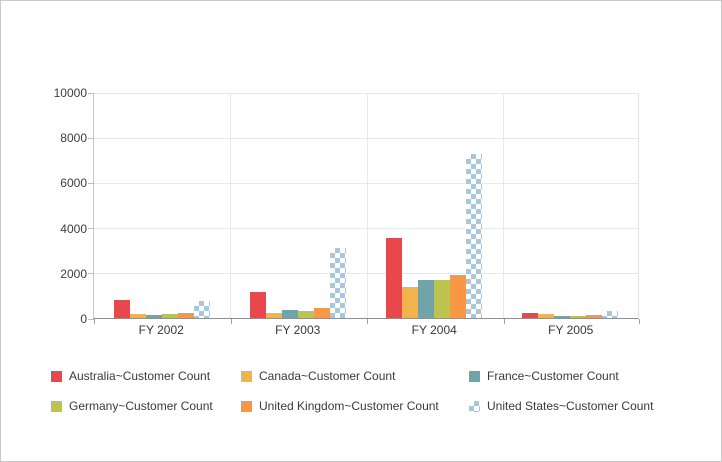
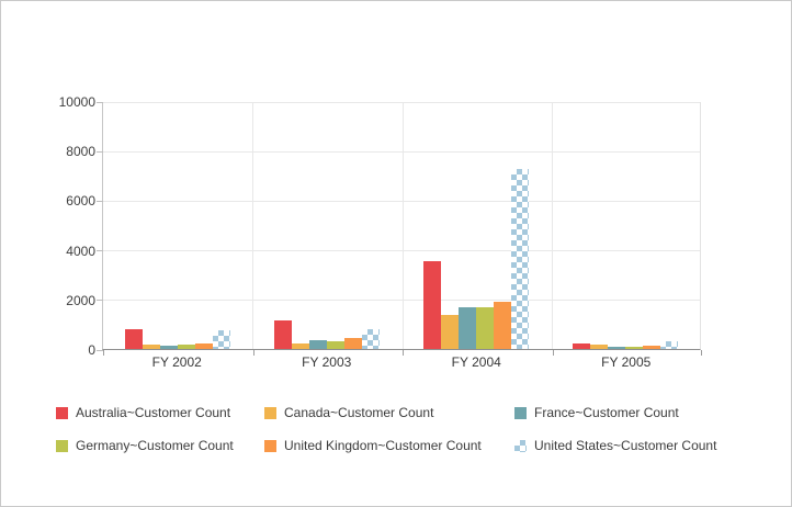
United States~Customer Count/FY 2003: 3100 -> 800
